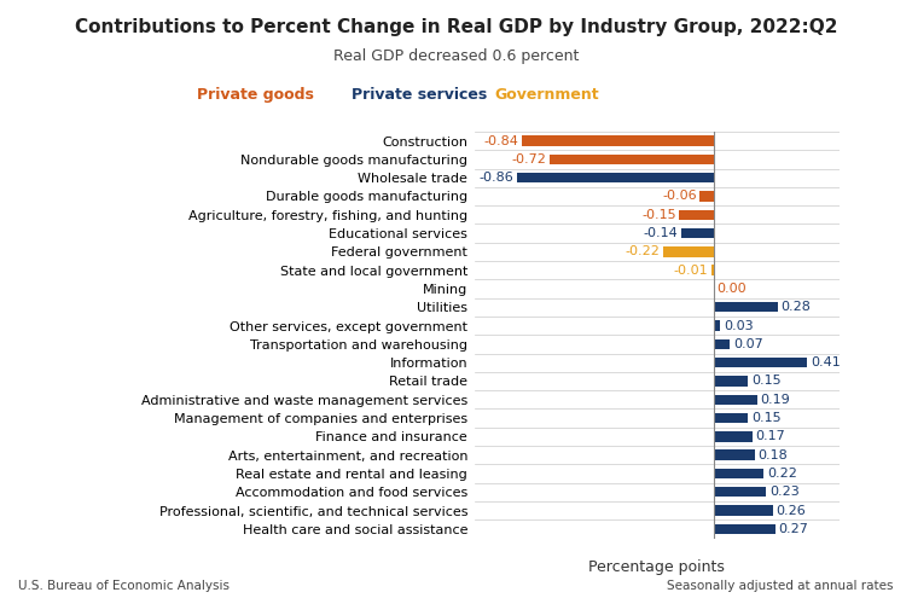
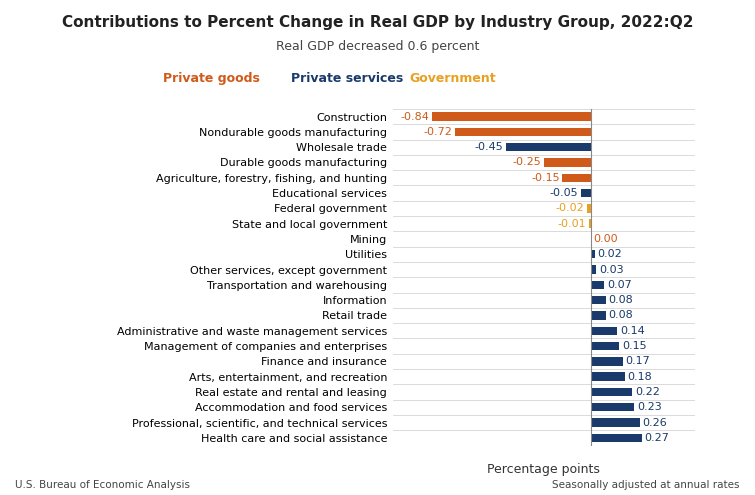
Wholesale trade: -0.86 -> -0.45
Durable goods manufacturing: -0.06 -> -0.25
Educational services: -0.14 -> -0.05
Federal government: -0.22 -> -0.02
Utilities: 0.28 -> 0.02
Information: 0.41 -> 0.08
Retail trade: 0.15 -> 0.08
Administrative and waste management services: 0.19 -> 0.14
